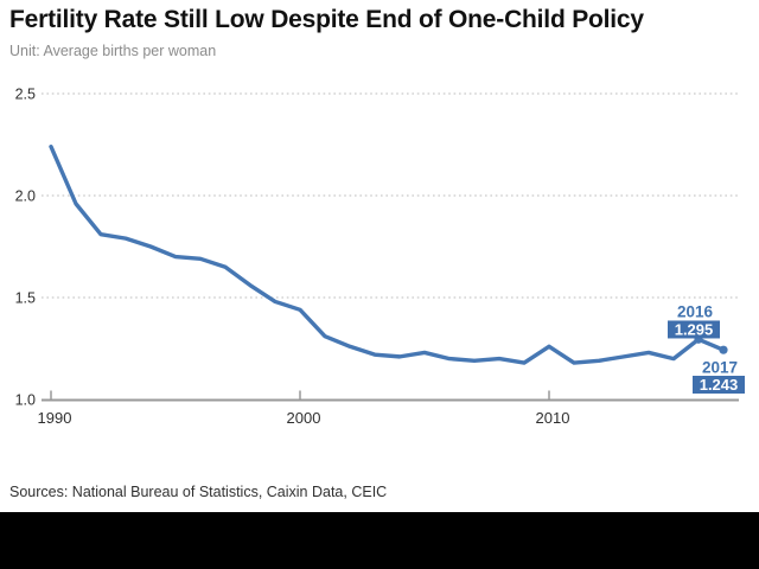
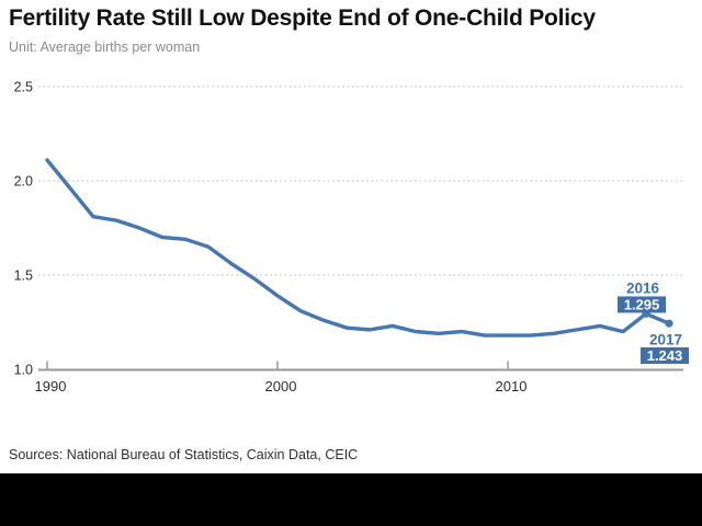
1990: 2.24 -> 2.11
2000: 1.44 -> 1.39
2010: 1.26 -> 1.18
